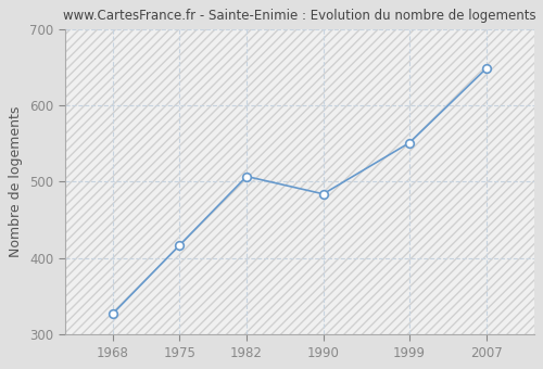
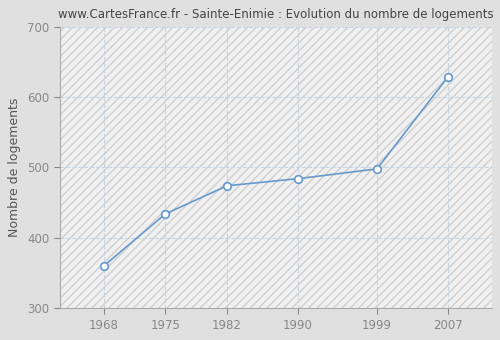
1968: 327 -> 360
1975: 417 -> 434
1982: 507 -> 474
1999: 551 -> 498
2007: 648 -> 628
